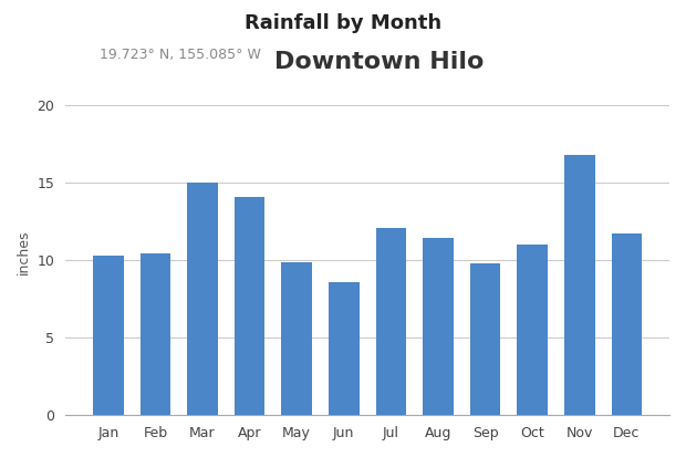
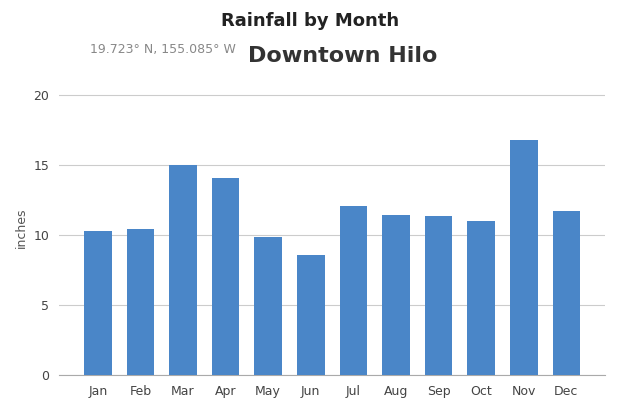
Sep: 9.8 -> 11.4
